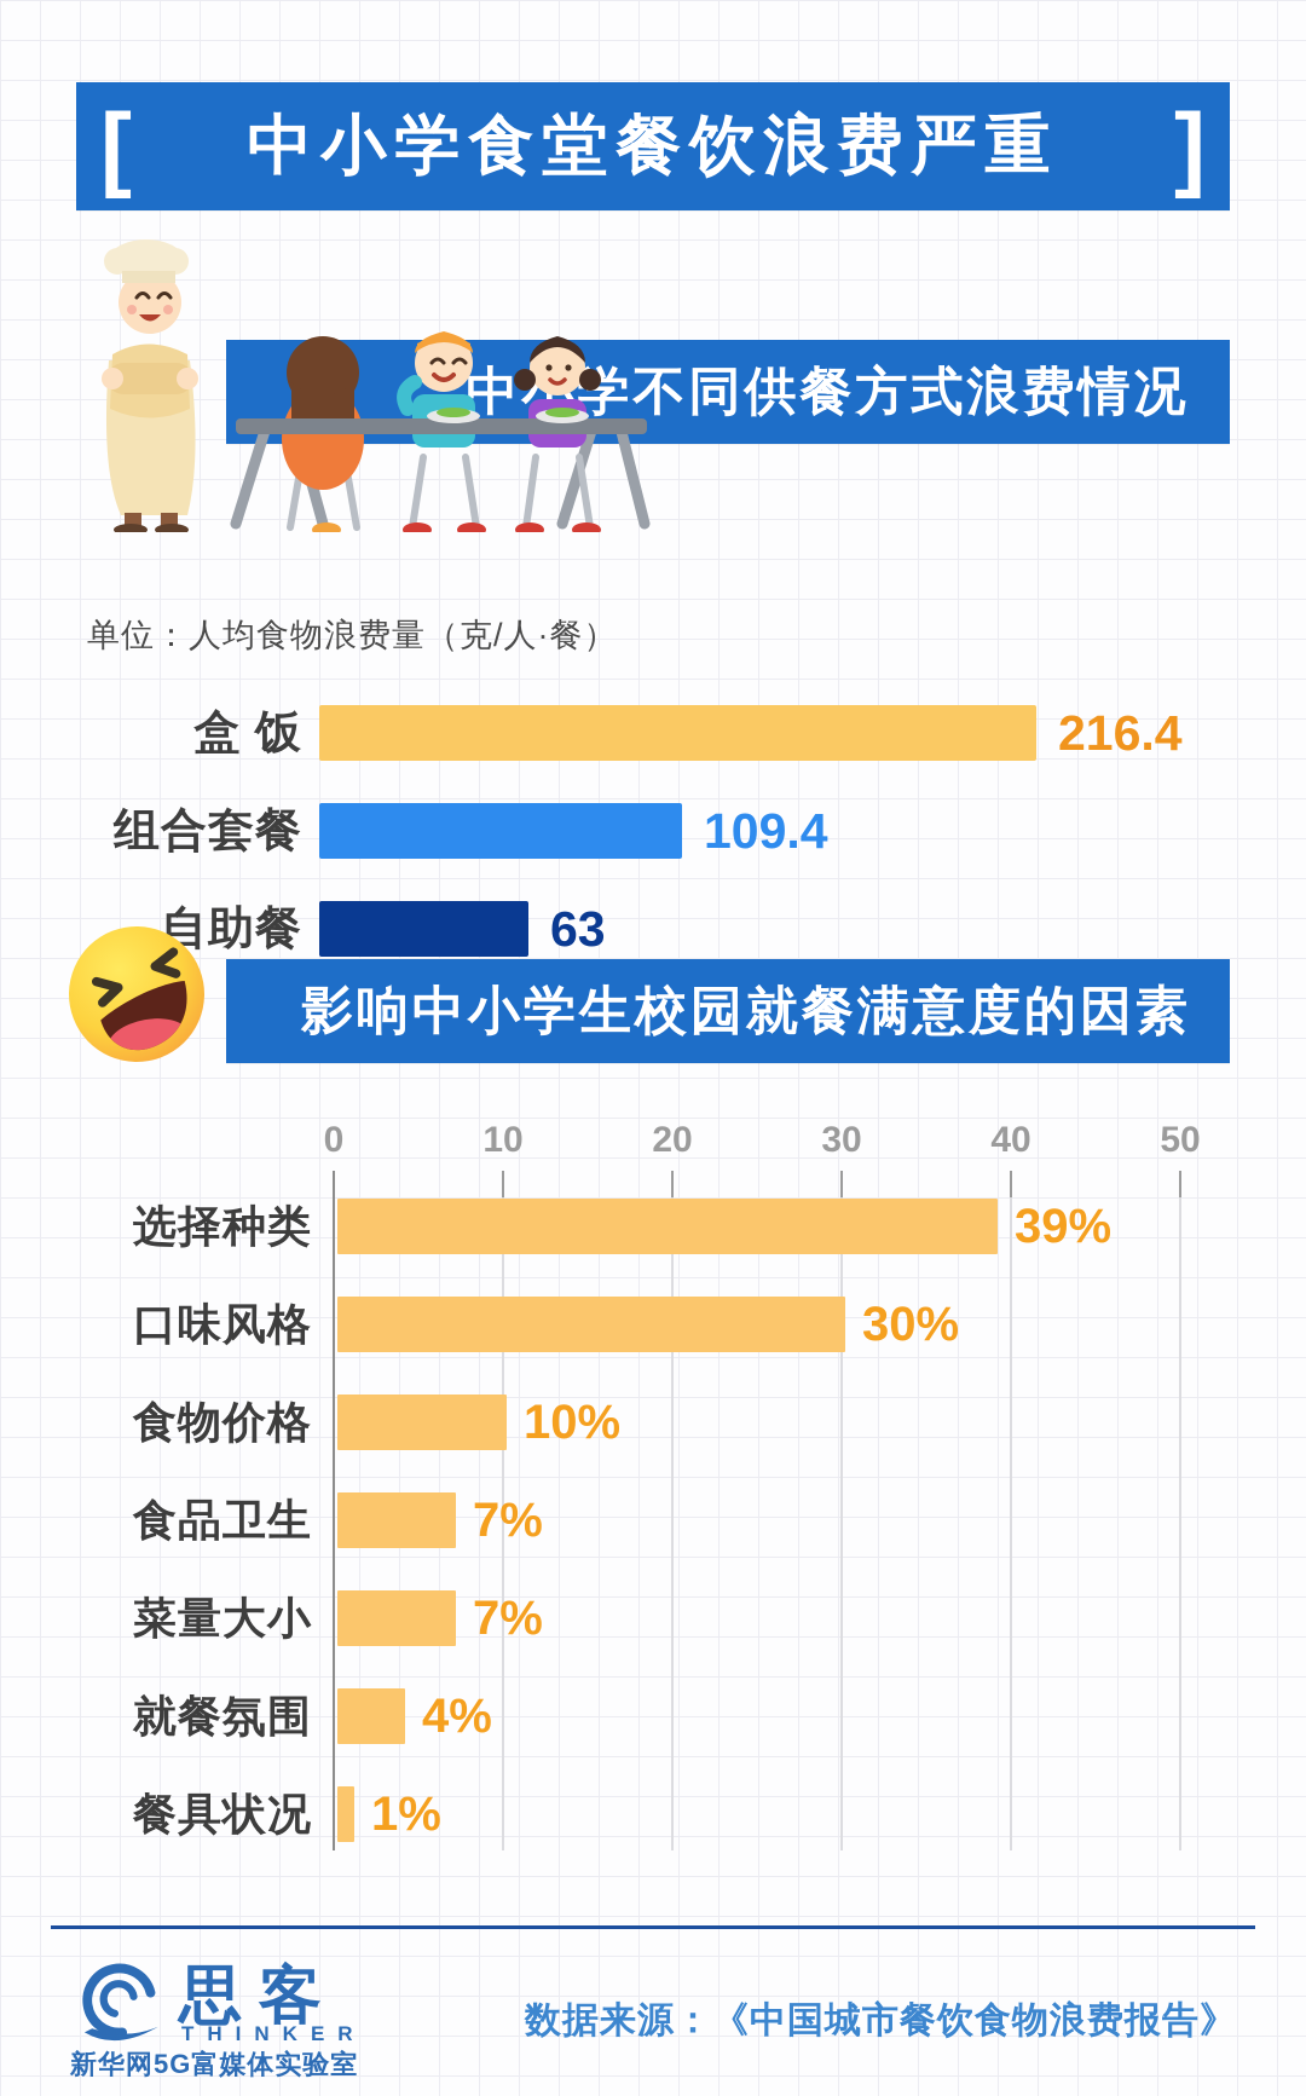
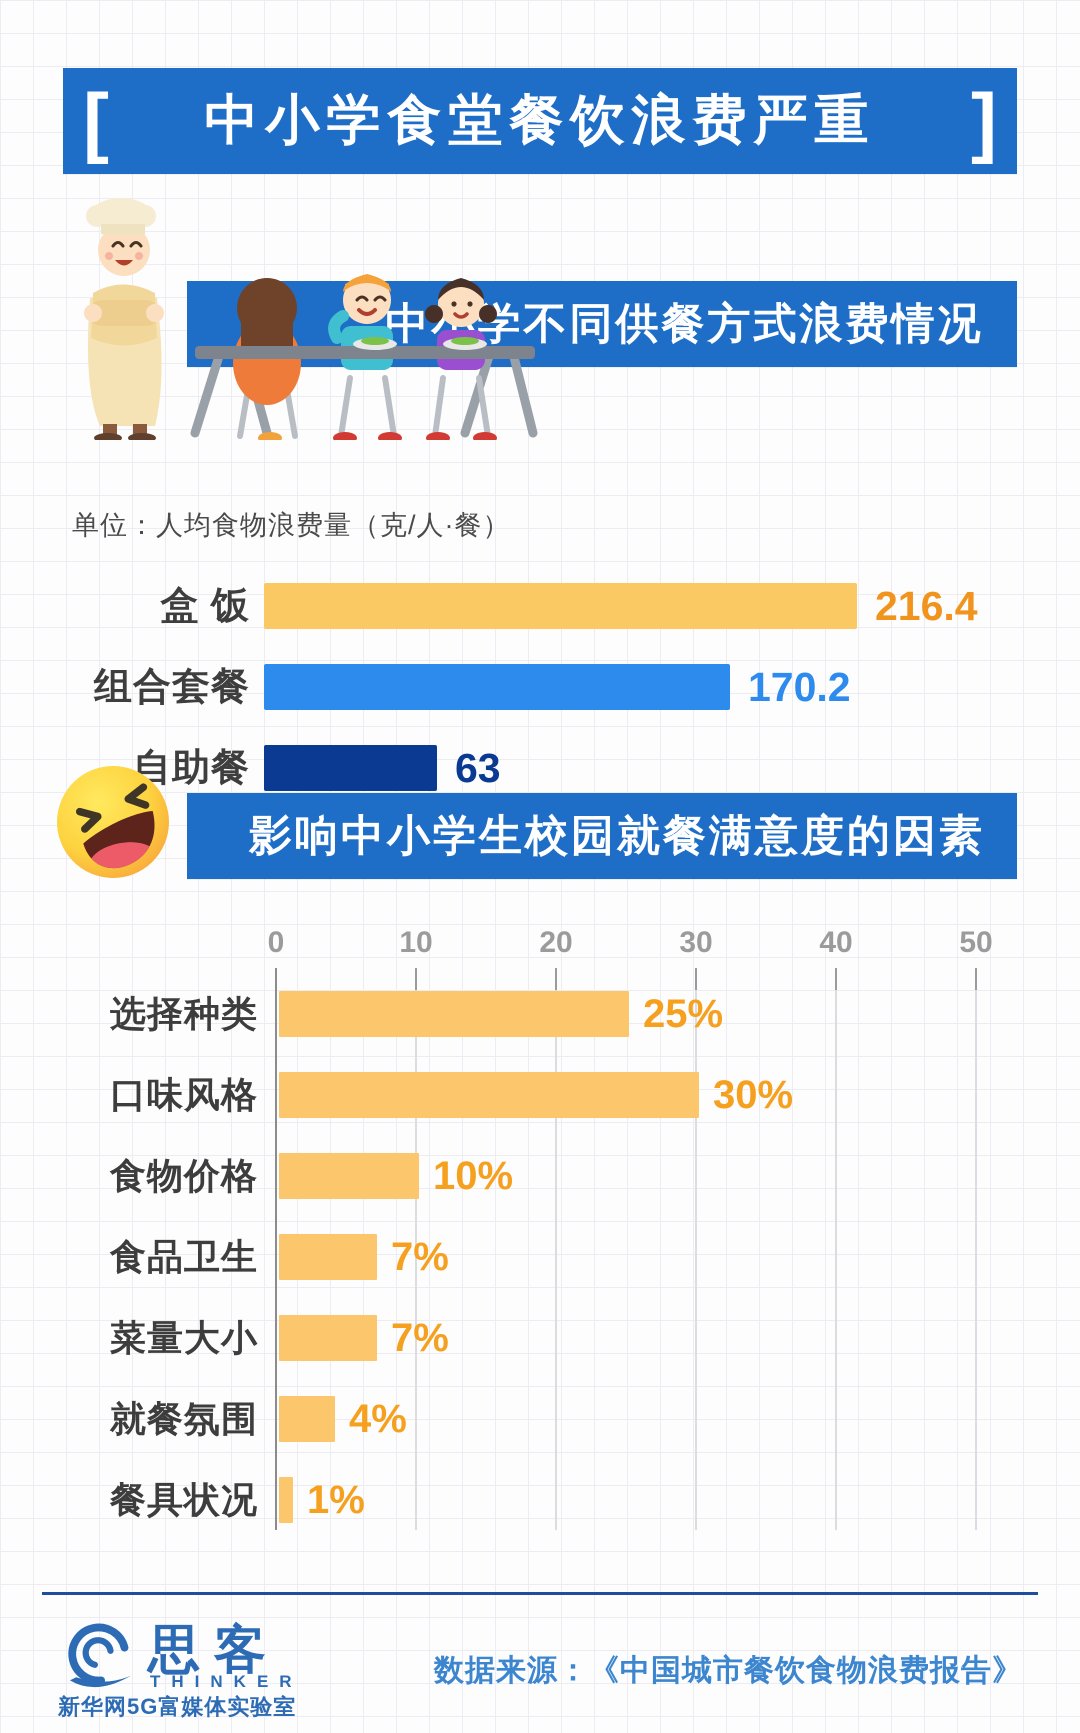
中小学不同供餐方式浪费情况/组合套餐: 109.4 -> 170.2
影响中小学生校园就餐满意度的因素/选择种类: 39% -> 25%
